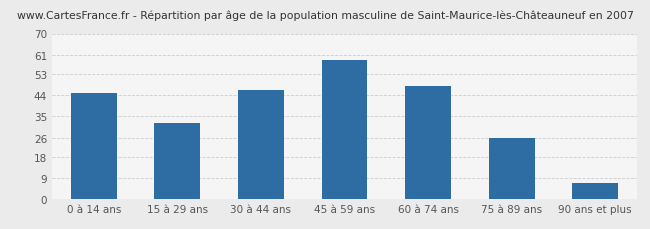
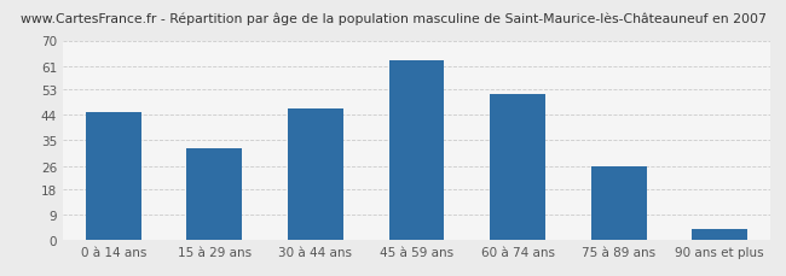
45 à 59 ans: 59 -> 63
60 à 74 ans: 48 -> 51
90 ans et plus: 7 -> 4
